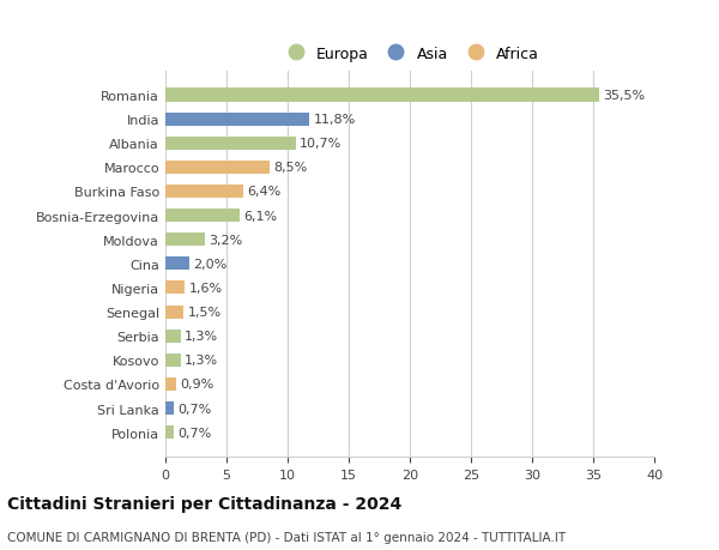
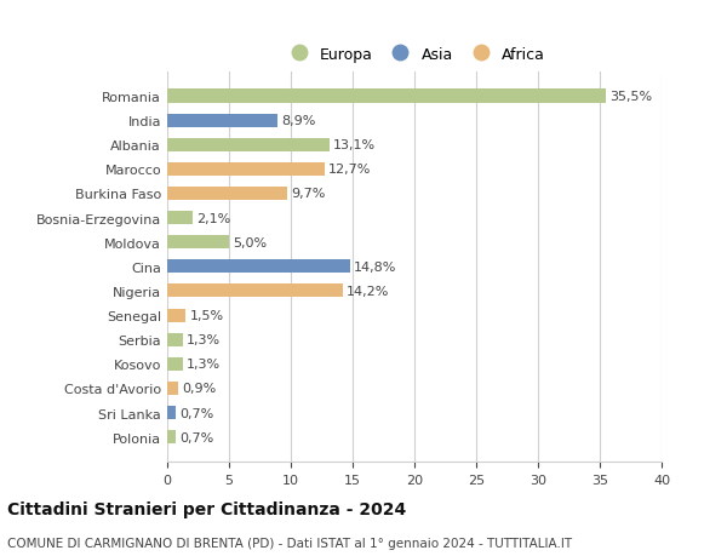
India: 11,8% -> 8,9%
Albania: 10,7% -> 13,1%
Marocco: 8,5% -> 12,7%
Burkina Faso: 6,4% -> 9,7%
Bosnia-Erzegovina: 6,1% -> 2,1%
Moldova: 3,2% -> 5,0%
Cina: 2,0% -> 14,8%
Nigeria: 1,6% -> 14,2%
